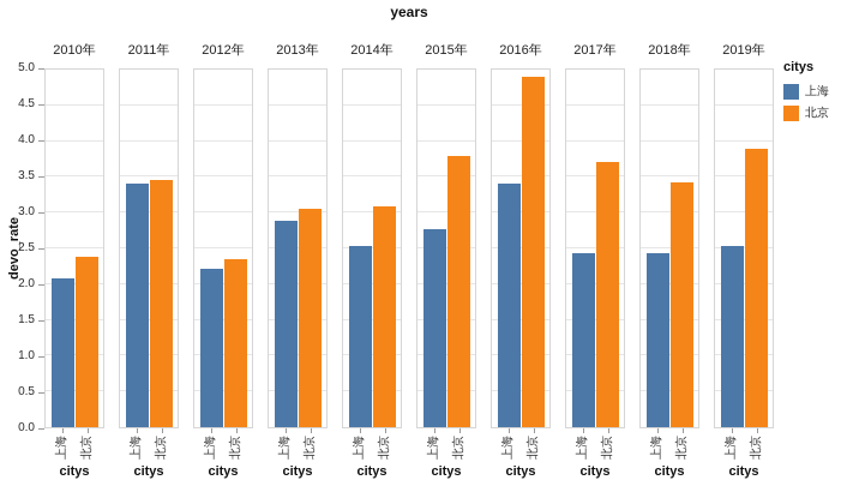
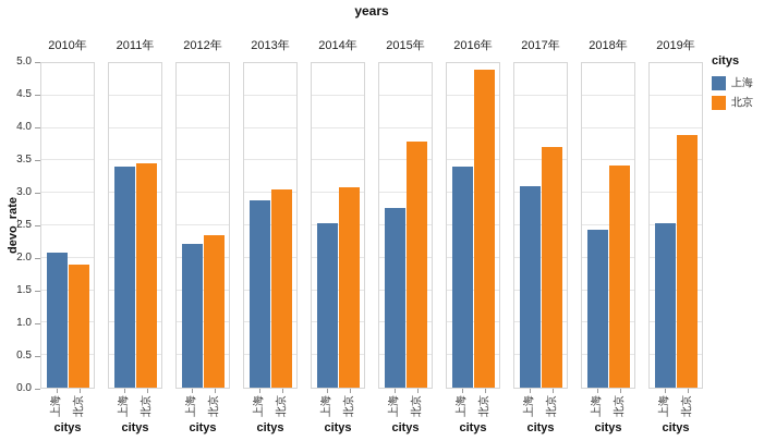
北京/2010年: 2.4 -> 1.9
上海/2017年: 2.4 -> 3.1
